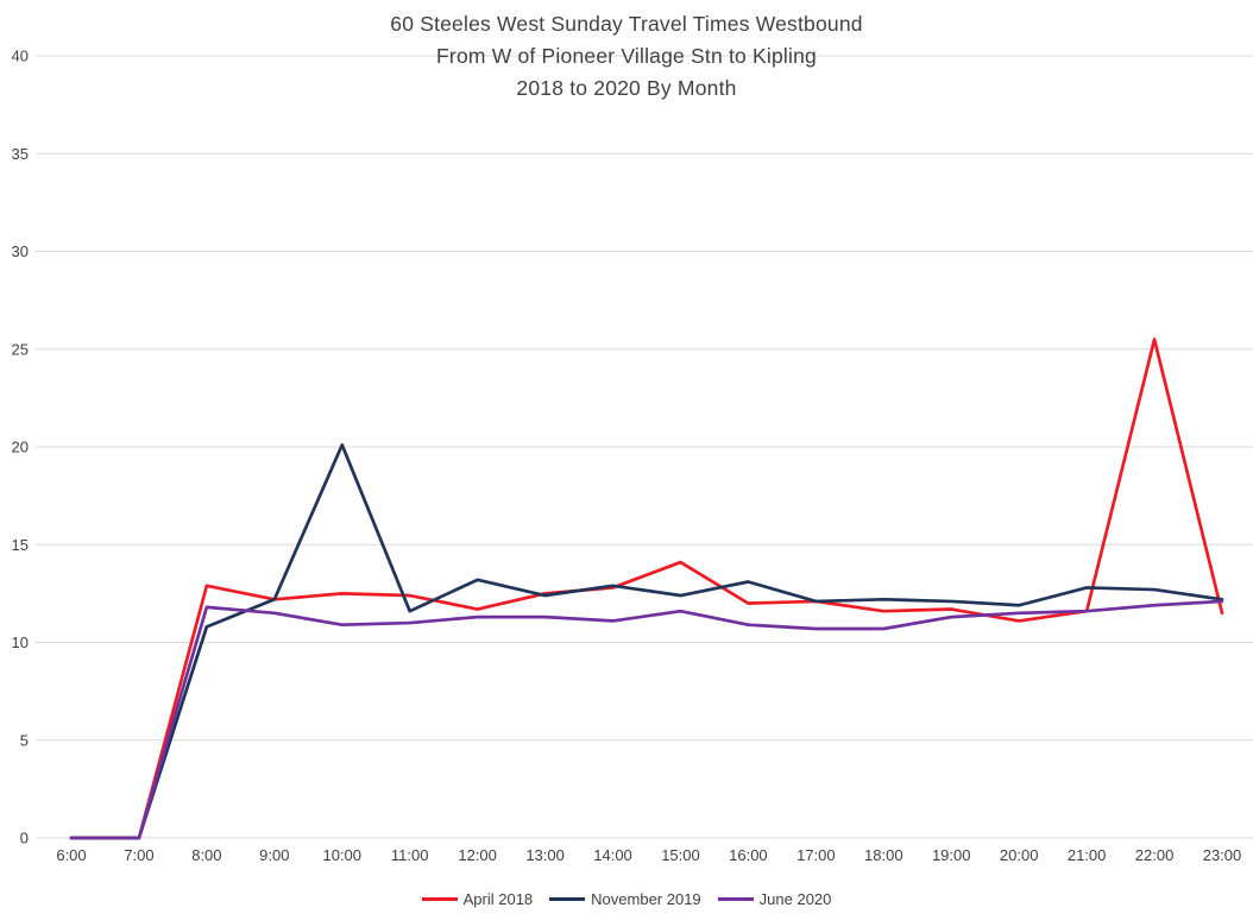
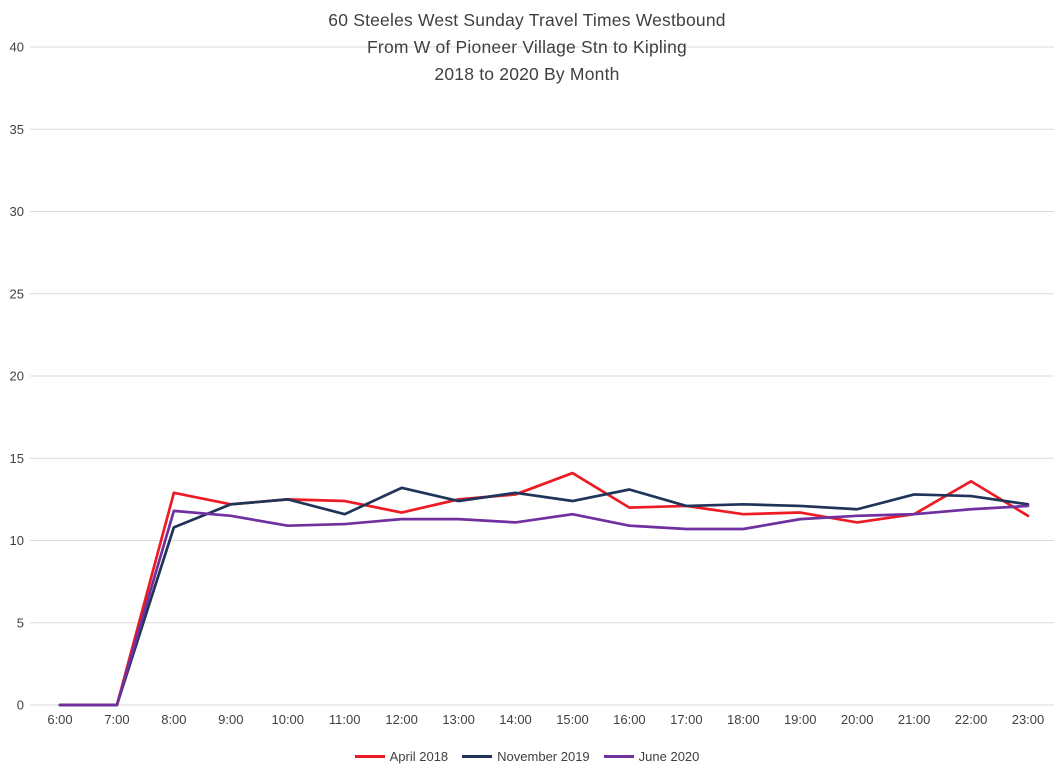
November 2019/10:00: 20.1 -> 12.5
April 2018/22:00: 25.5 -> 13.6
